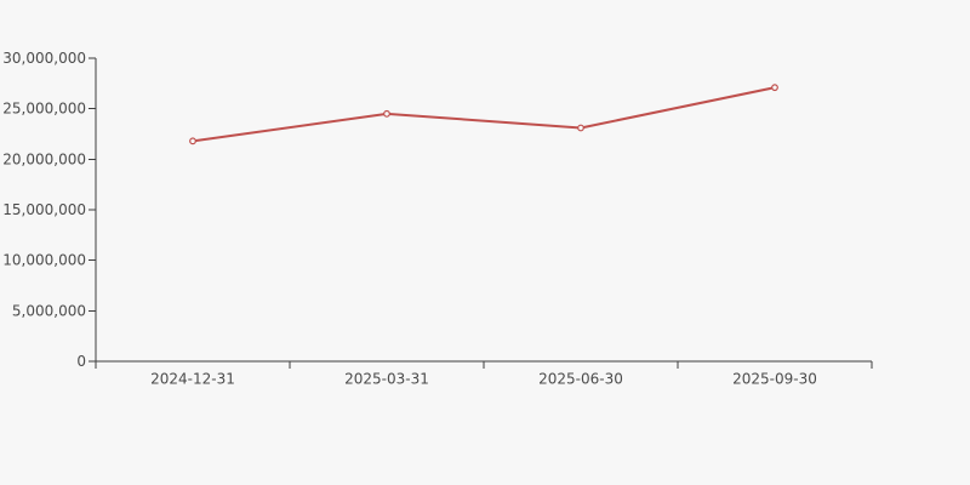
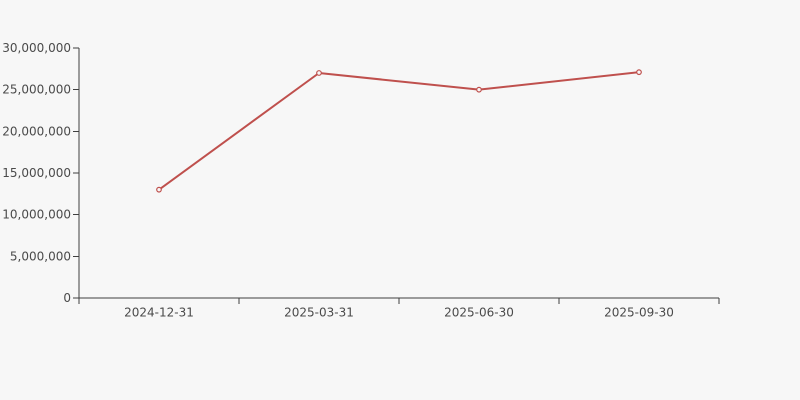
2024-12-31: 22000000 -> 13000000
2025-03-31: 24000000 -> 27000000
2025-06-30: 23000000 -> 25000000
